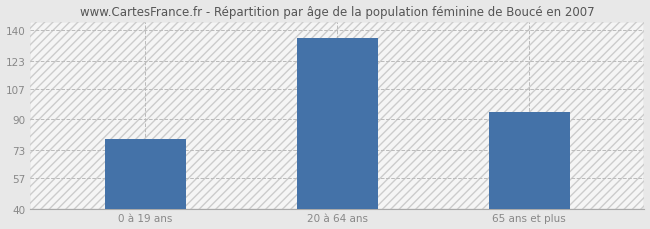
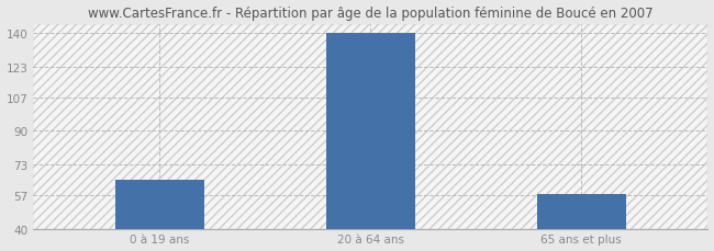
0 à 19 ans: 79 -> 65
20 à 64 ans: 136 -> 140
65 ans et plus: 94 -> 58
